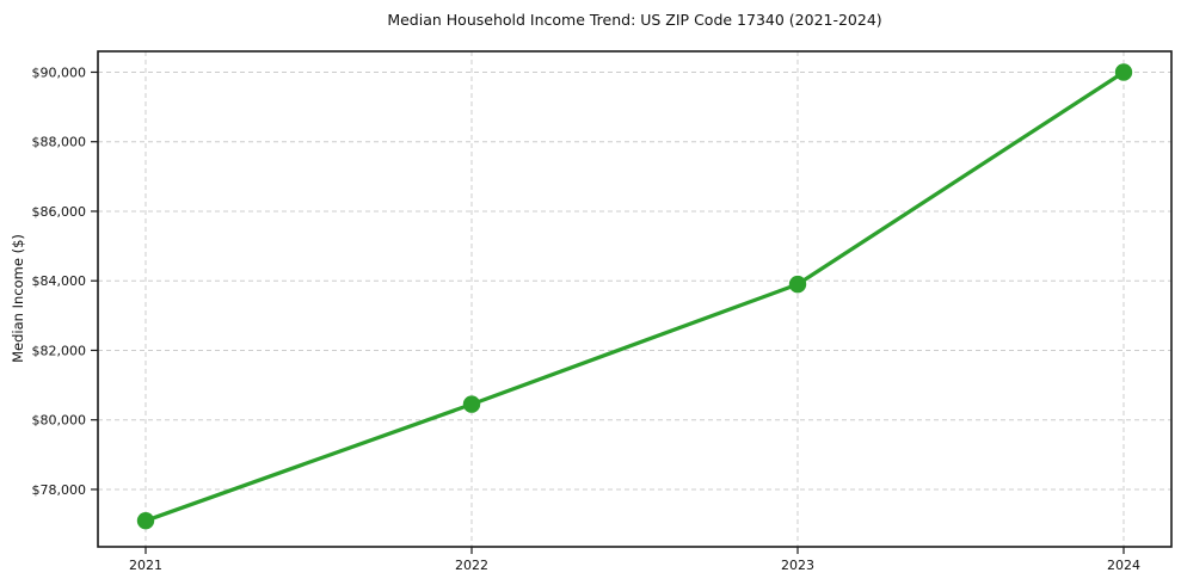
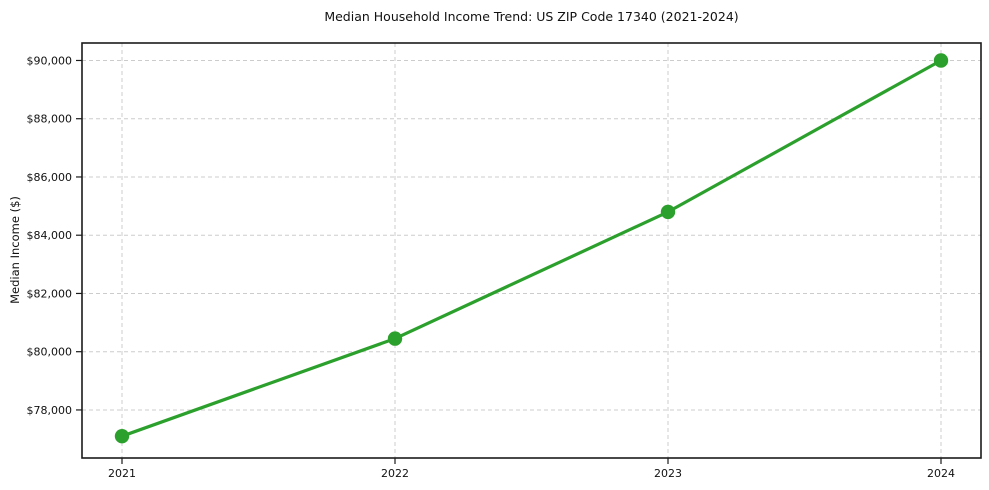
2023: $83900 -> $84800
